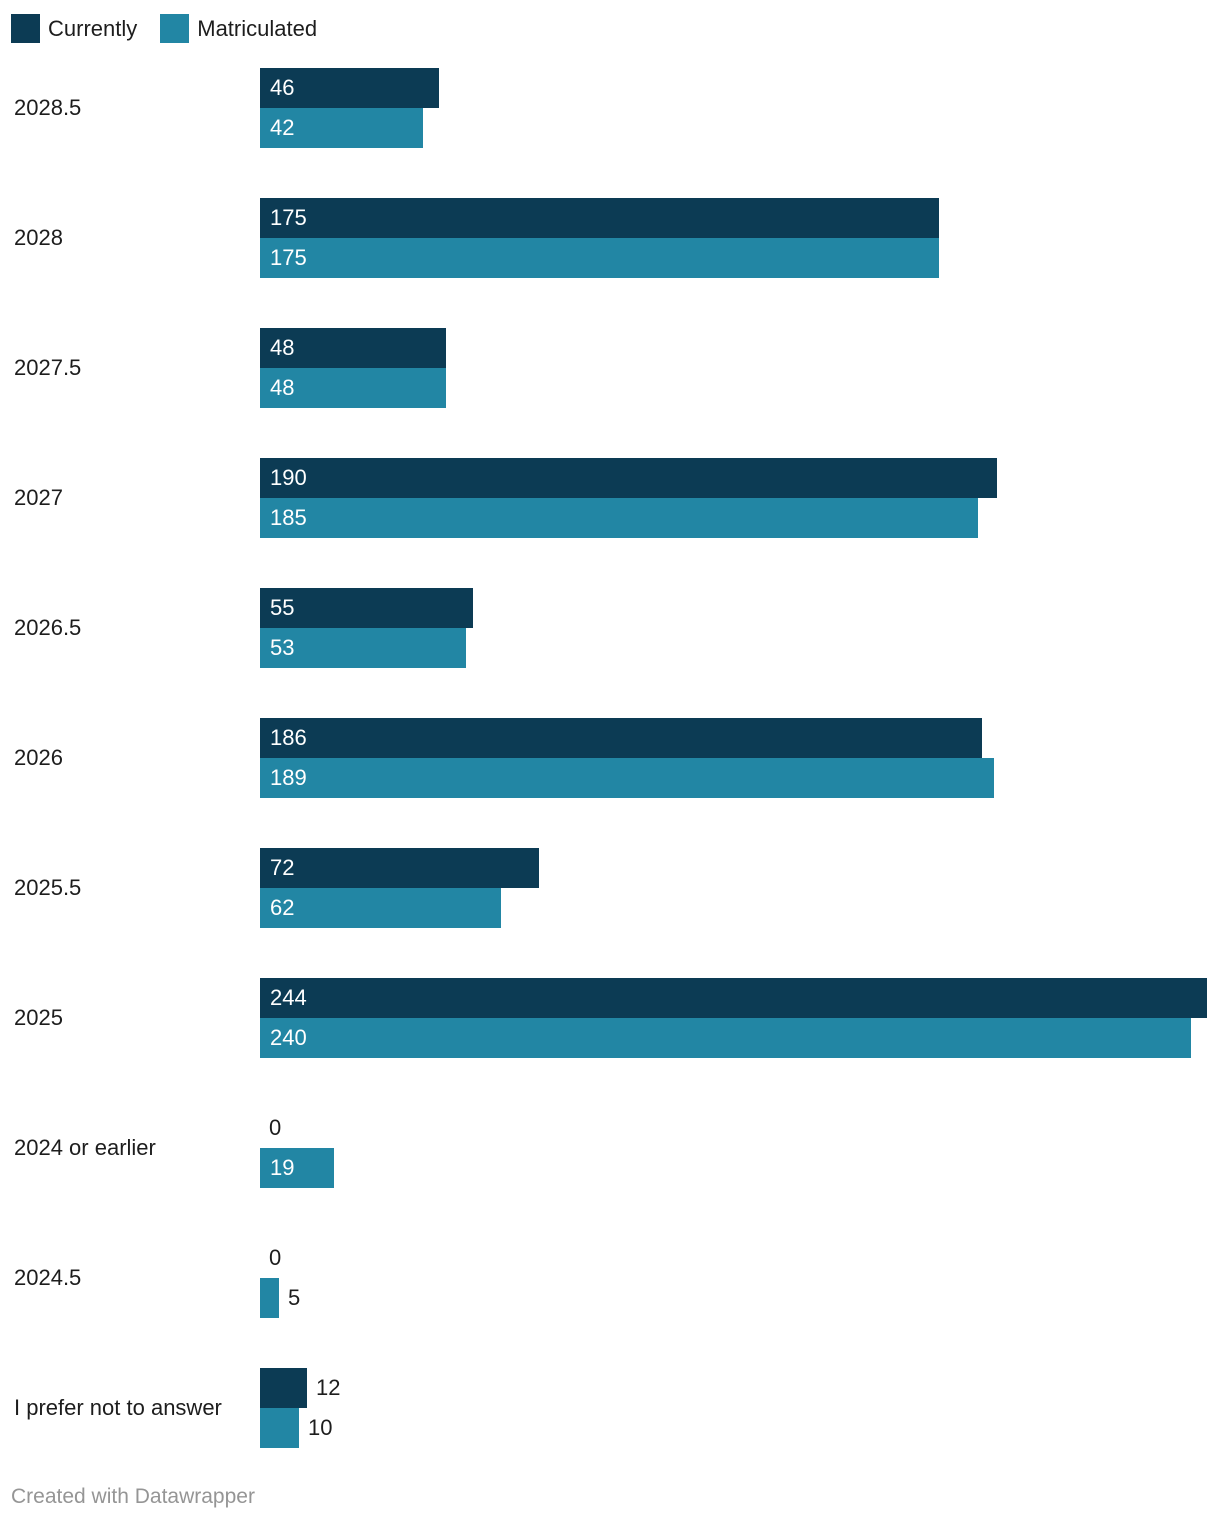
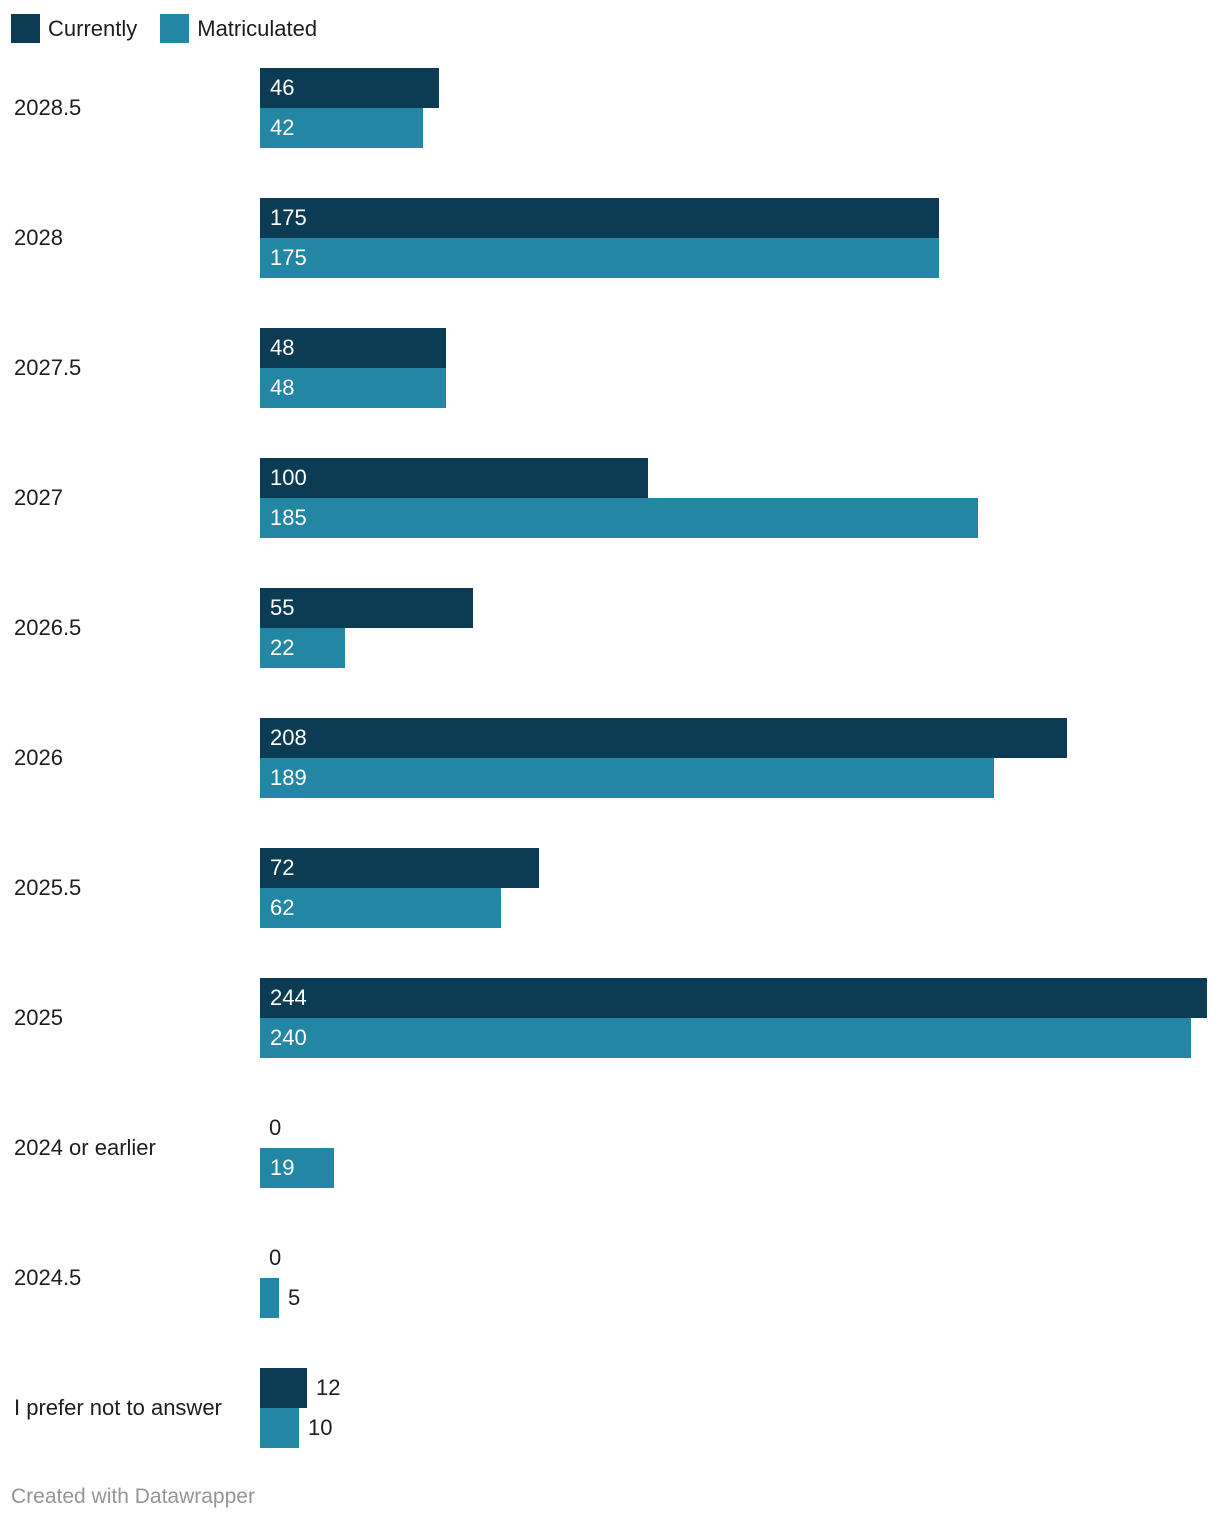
Currently/2027: 190 -> 100
Matriculated/2026.5: 53 -> 22
Currently/2026: 186 -> 208
